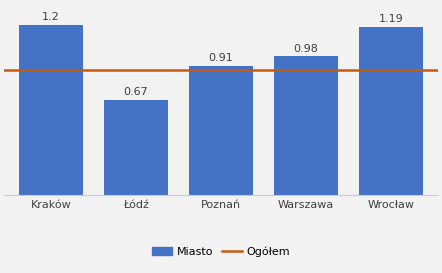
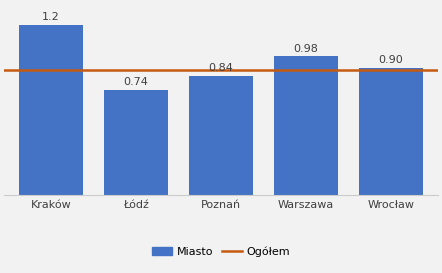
Łódź: 0.67 -> 0.74
Poznań: 0.91 -> 0.84
Wrocław: 1.19 -> 0.90
